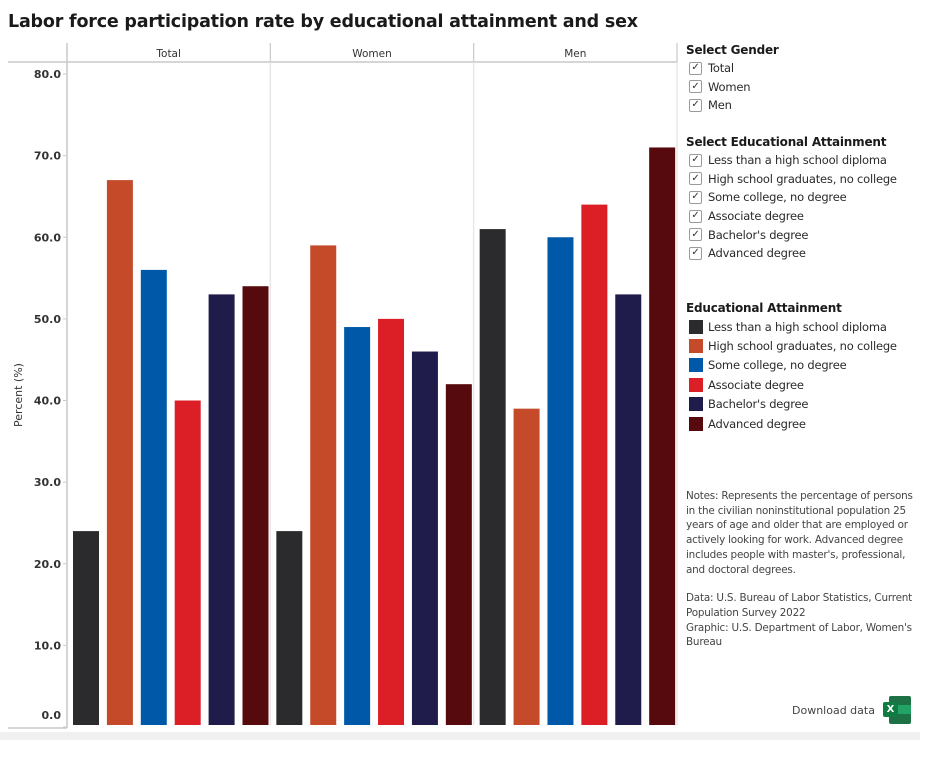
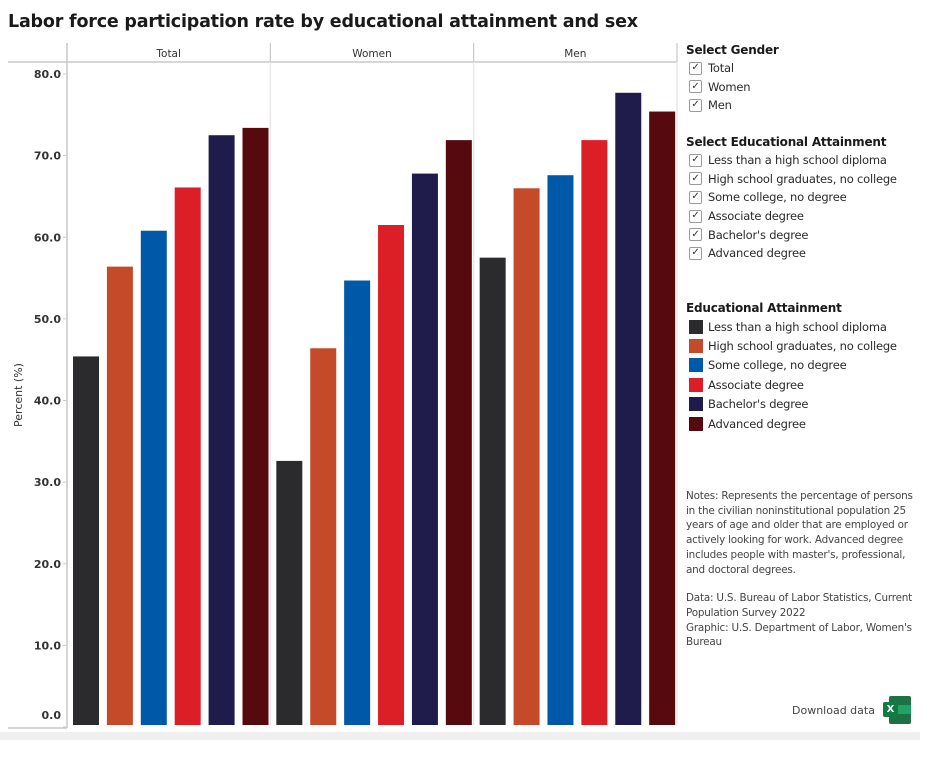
Total/Less than a high school diploma: 24 -> 45
Women/Less than a high school diploma: 24 -> 33
Men/Less than a high school diploma: 61 -> 58
Total/High school graduates, no college: 67 -> 56
Women/High school graduates, no college: 59 -> 46
Men/High school graduates, no college: 39 -> 66
Total/Some college, no degree: 56 -> 61
Women/Some college, no degree: 49 -> 55
Men/Some college, no degree: 60 -> 68
Total/Associate degree: 40 -> 66
Women/Associate degree: 50 -> 62
Men/Associate degree: 64 -> 72
Total/Bachelor's degree: 53 -> 72
Women/Bachelor's degree: 46 -> 68
Men/Bachelor's degree: 53 -> 78
Total/Advanced degree: 54 -> 73
Women/Advanced degree: 42 -> 72
Men/Advanced degree: 71 -> 75
